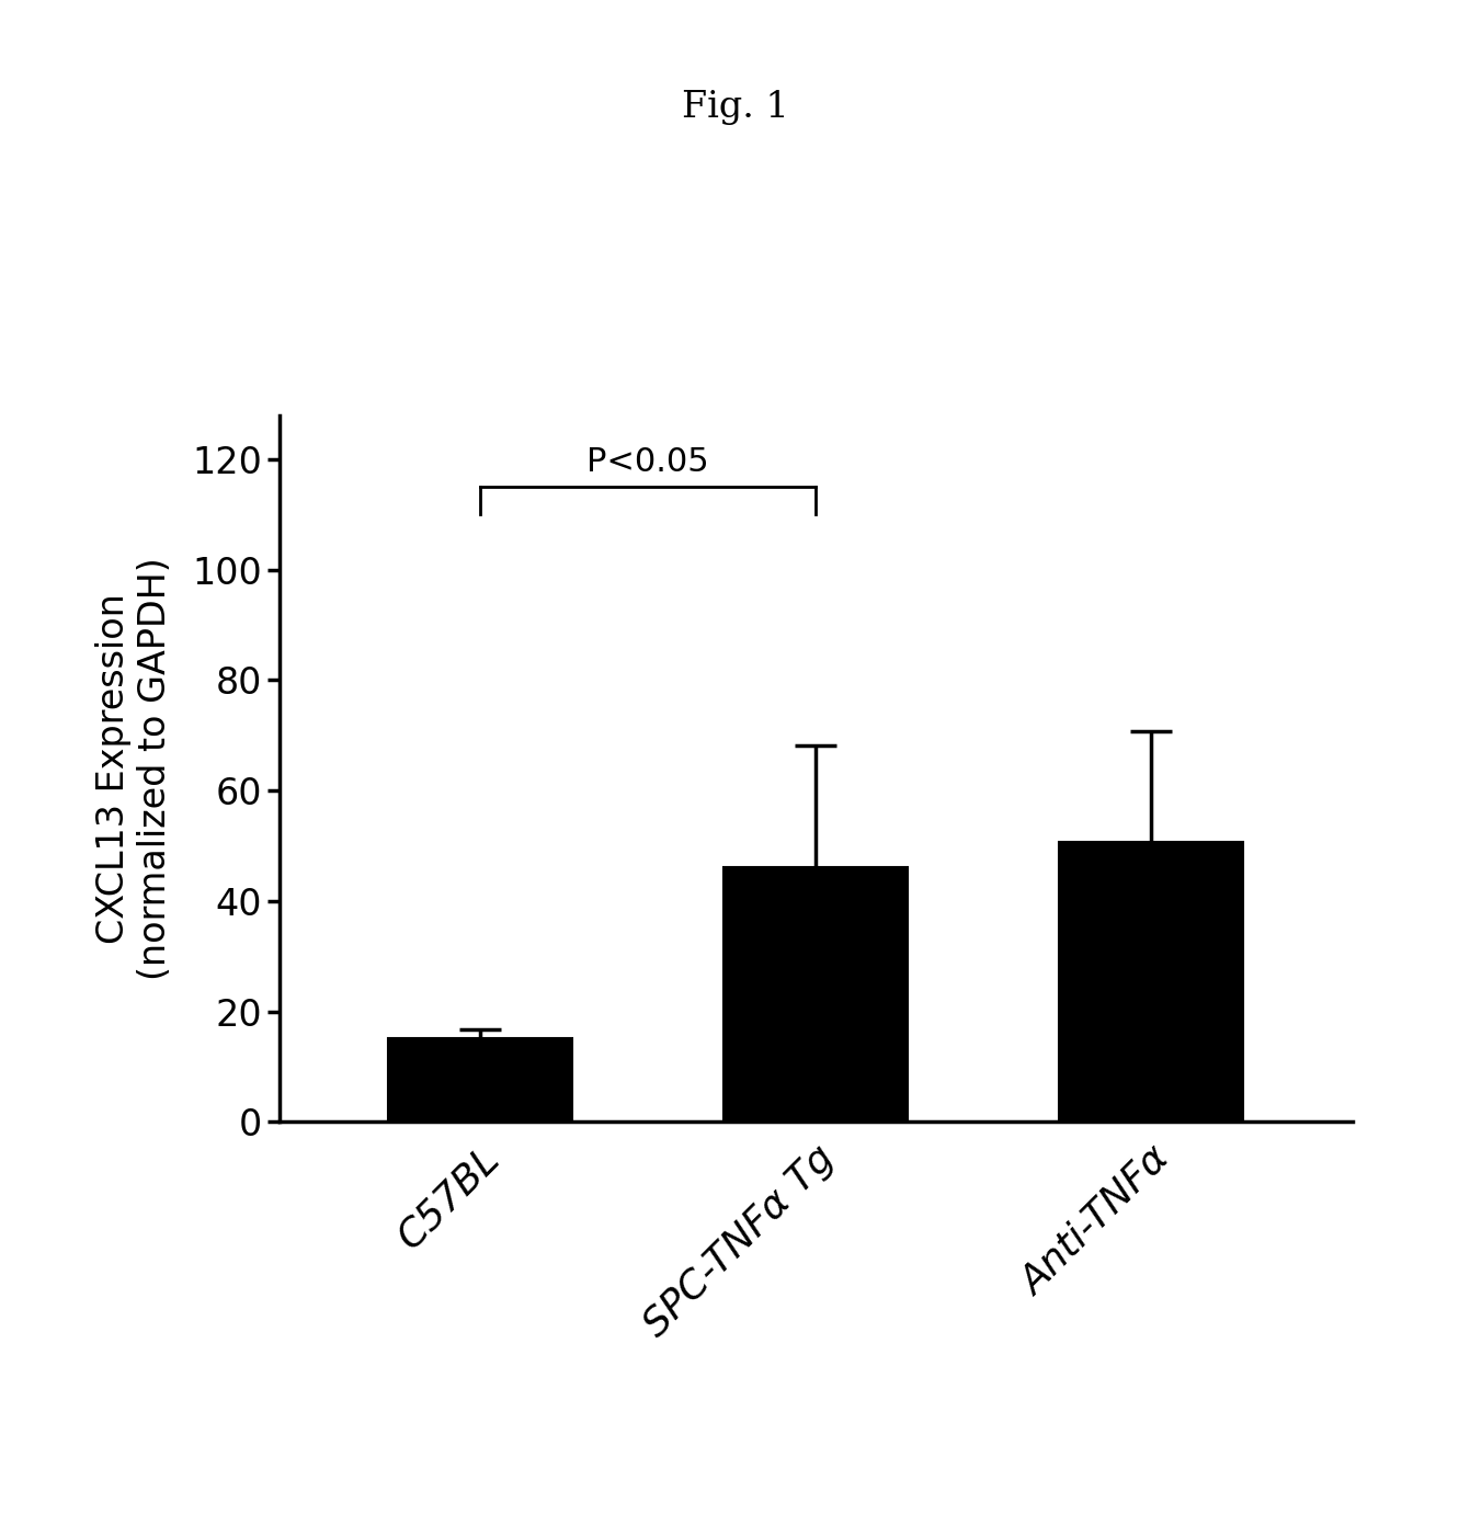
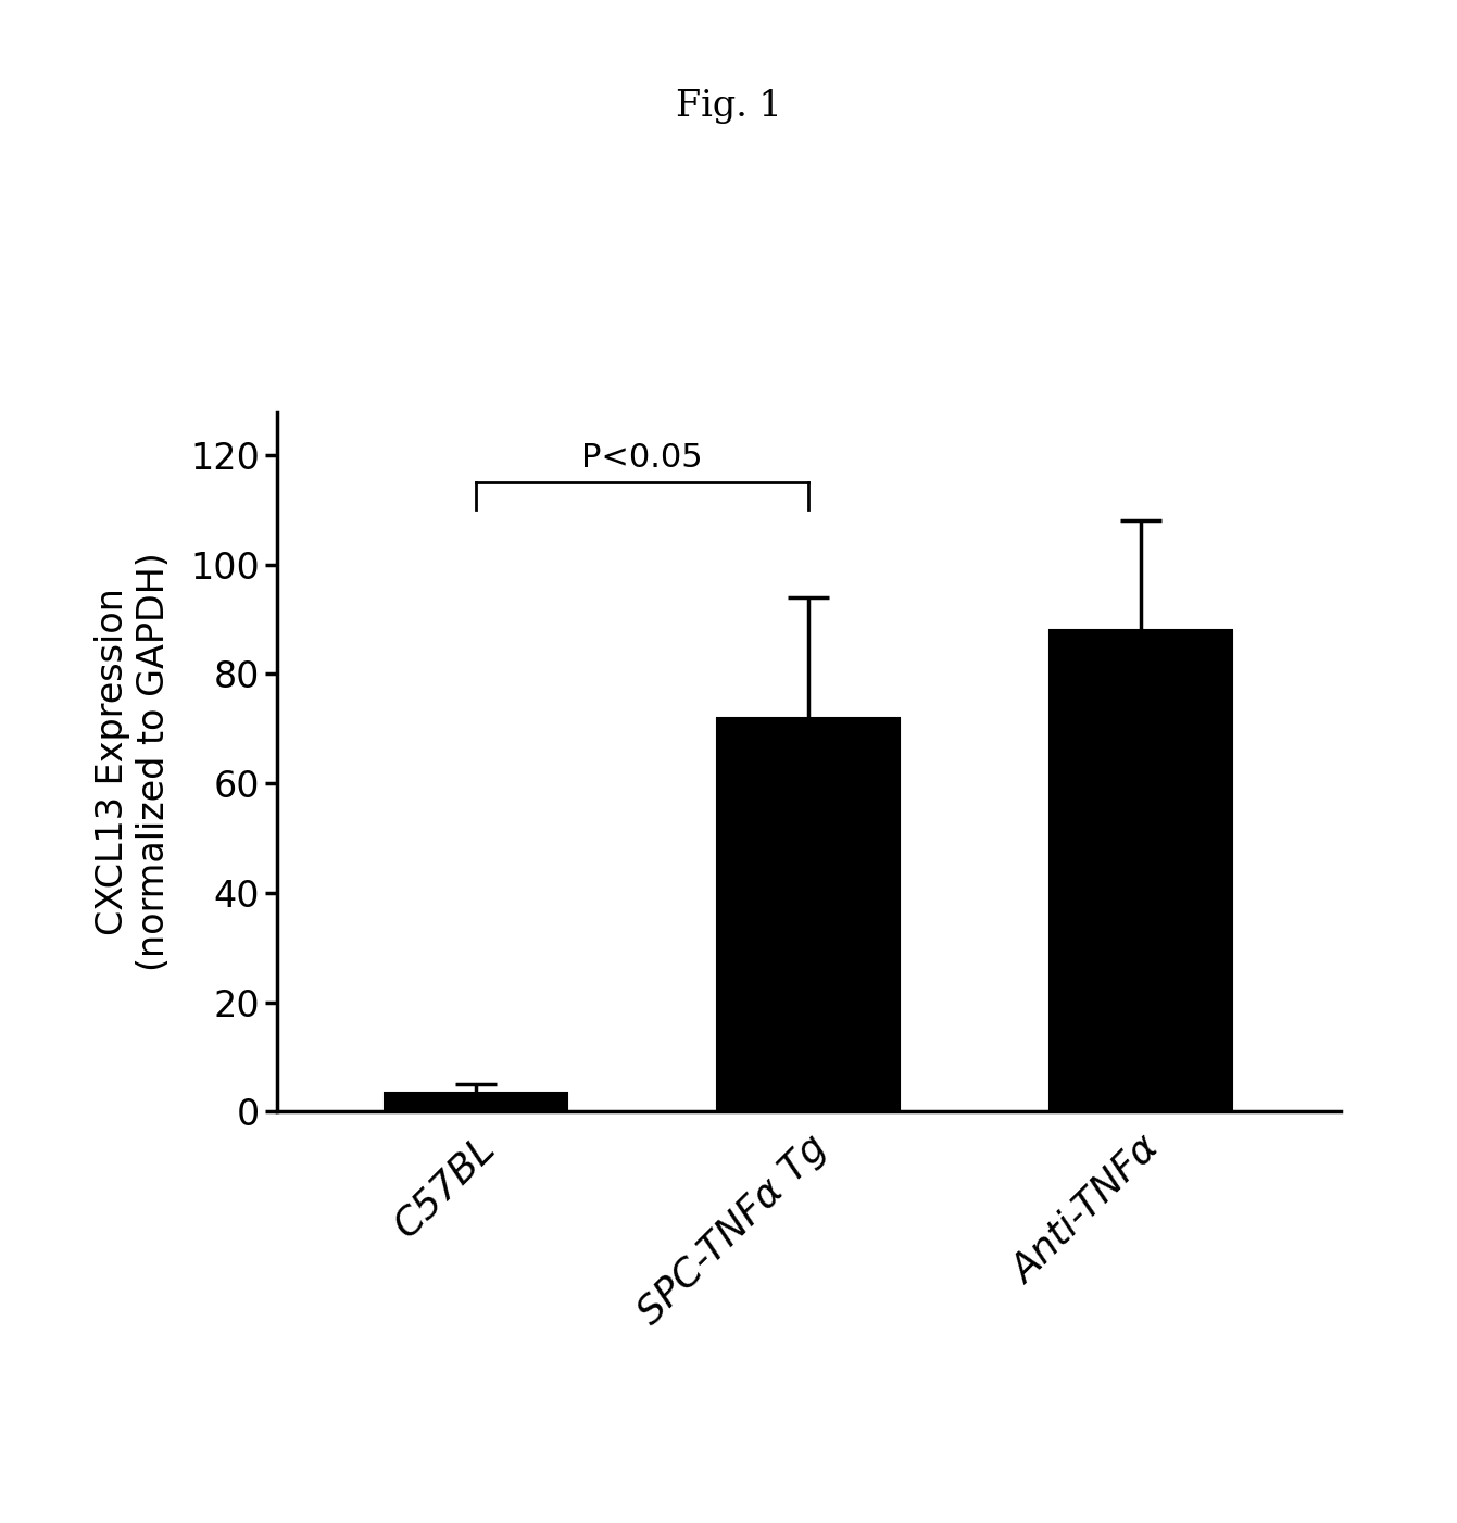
C57BL: 15.2 -> 3.5
SPC-TNFα Tg: 46.2 -> 72.0
Anti-TNFα: 50.8 -> 88.0
